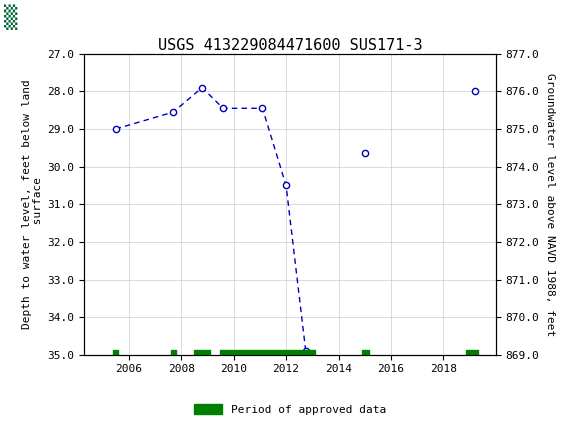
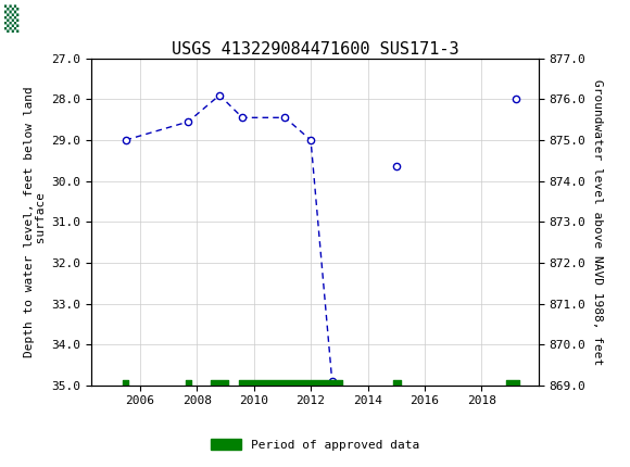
2012: 30.50 -> 29.00
